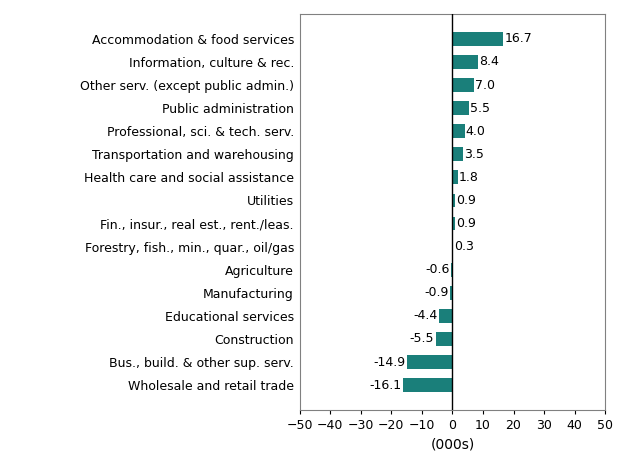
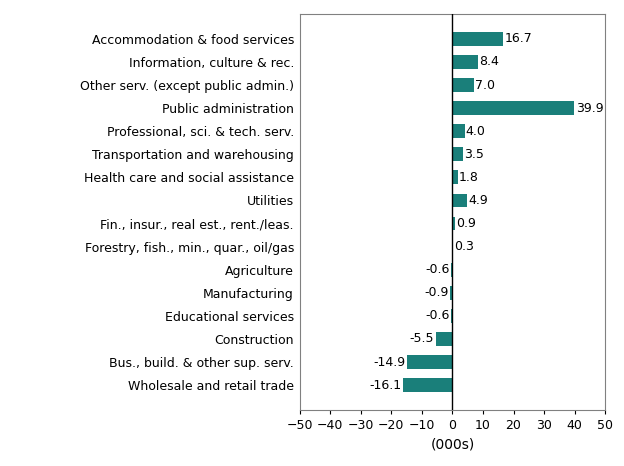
Public administration: 5.5 -> 39.9
Utilities: 0.9 -> 4.9
Educational services: -4.4 -> -0.6
